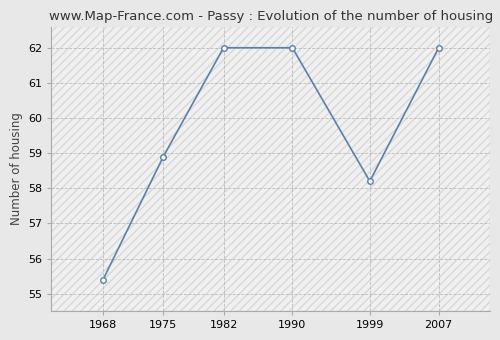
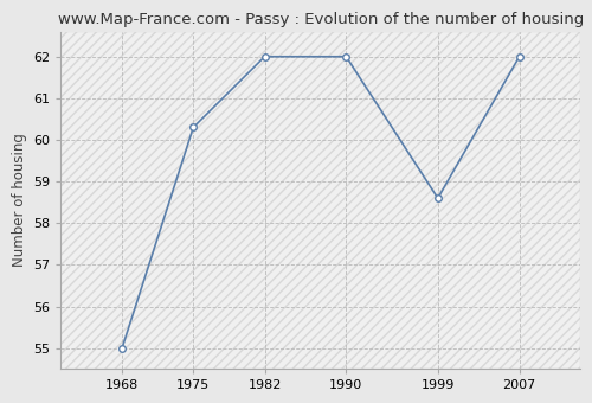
1968: 55.4 -> 55.0
1975: 58.9 -> 60.3
1999: 58.2 -> 58.6
